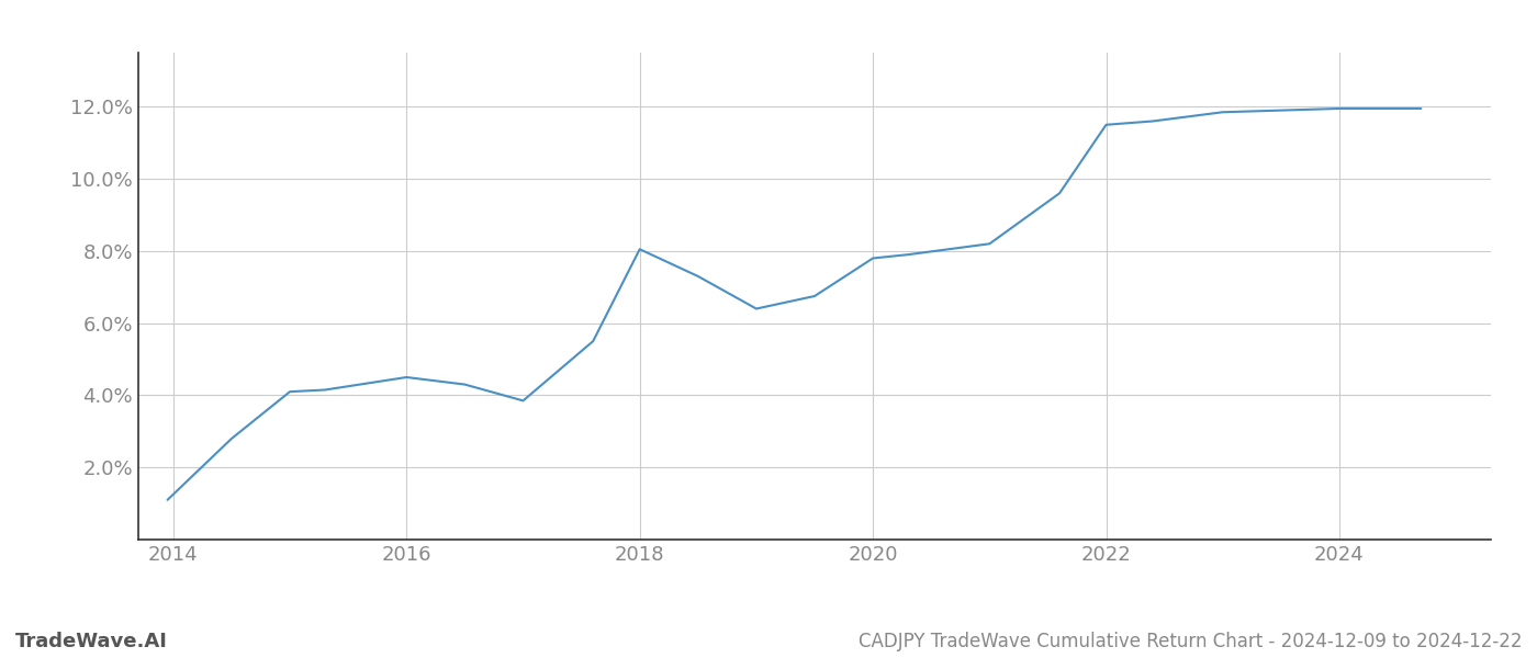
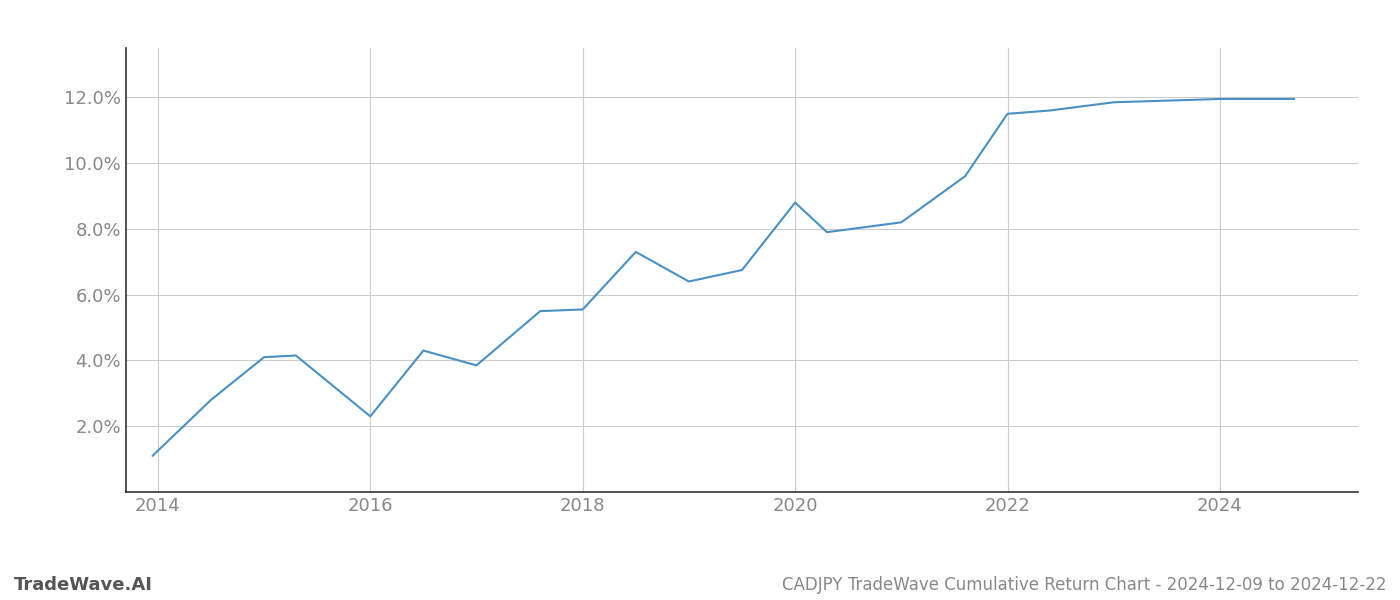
2016: 4.50% -> 2.30%
2018: 8.05% -> 5.55%
2020: 7.80% -> 8.80%
